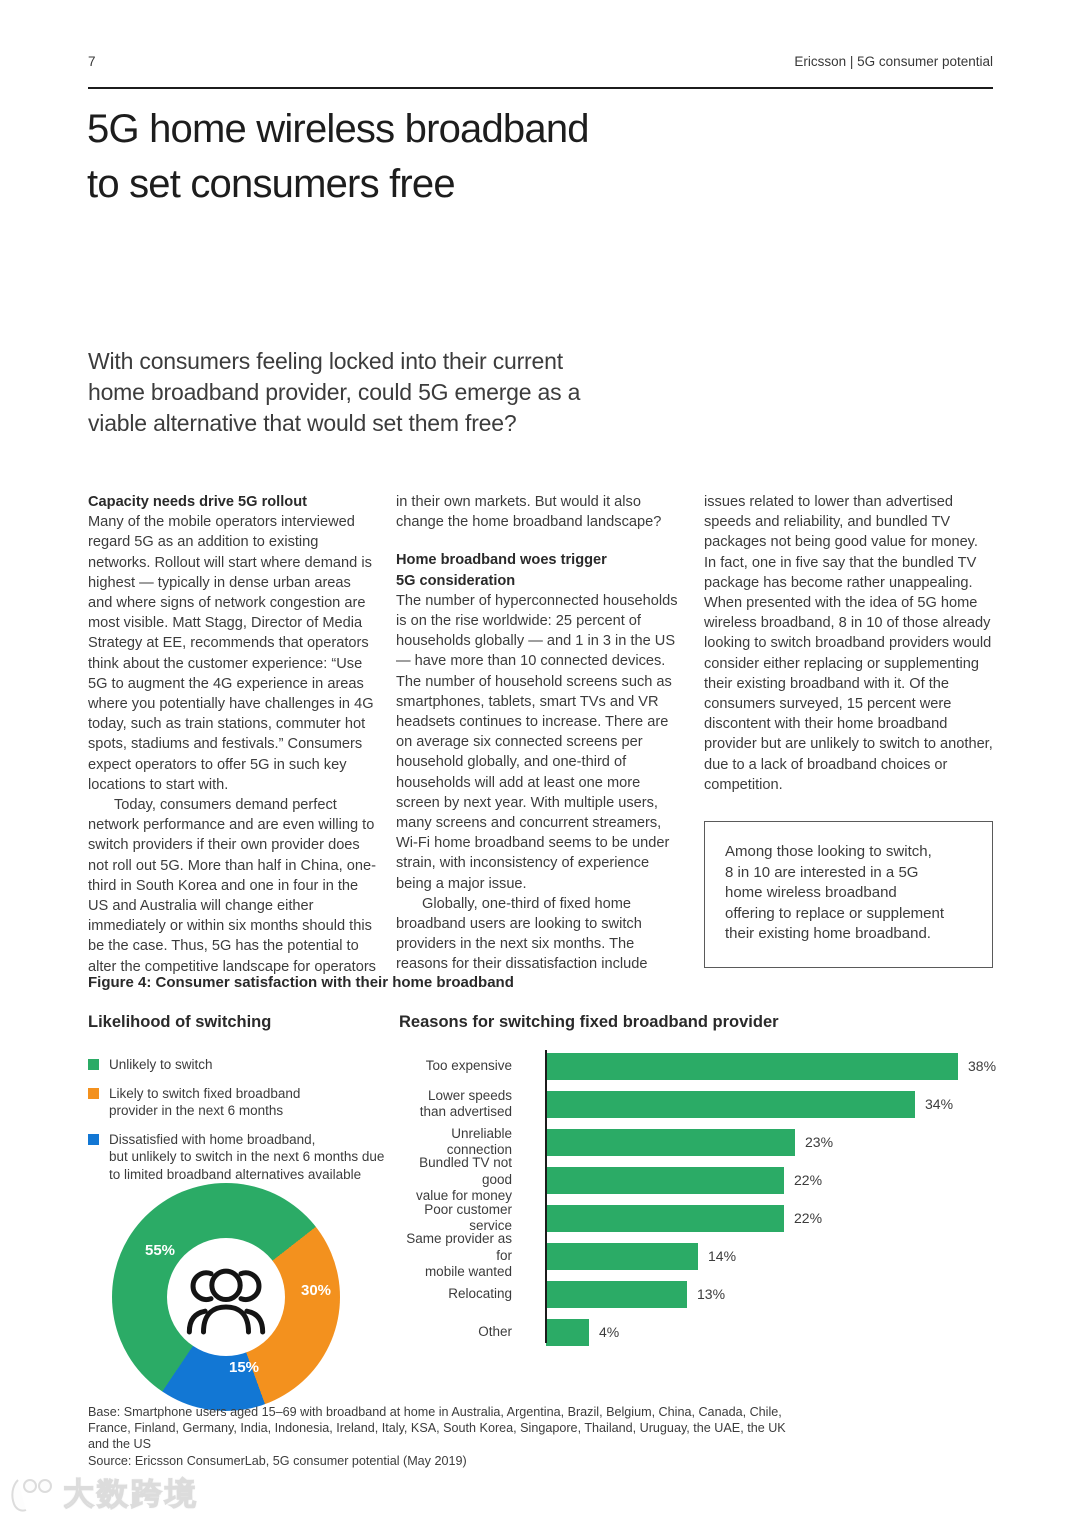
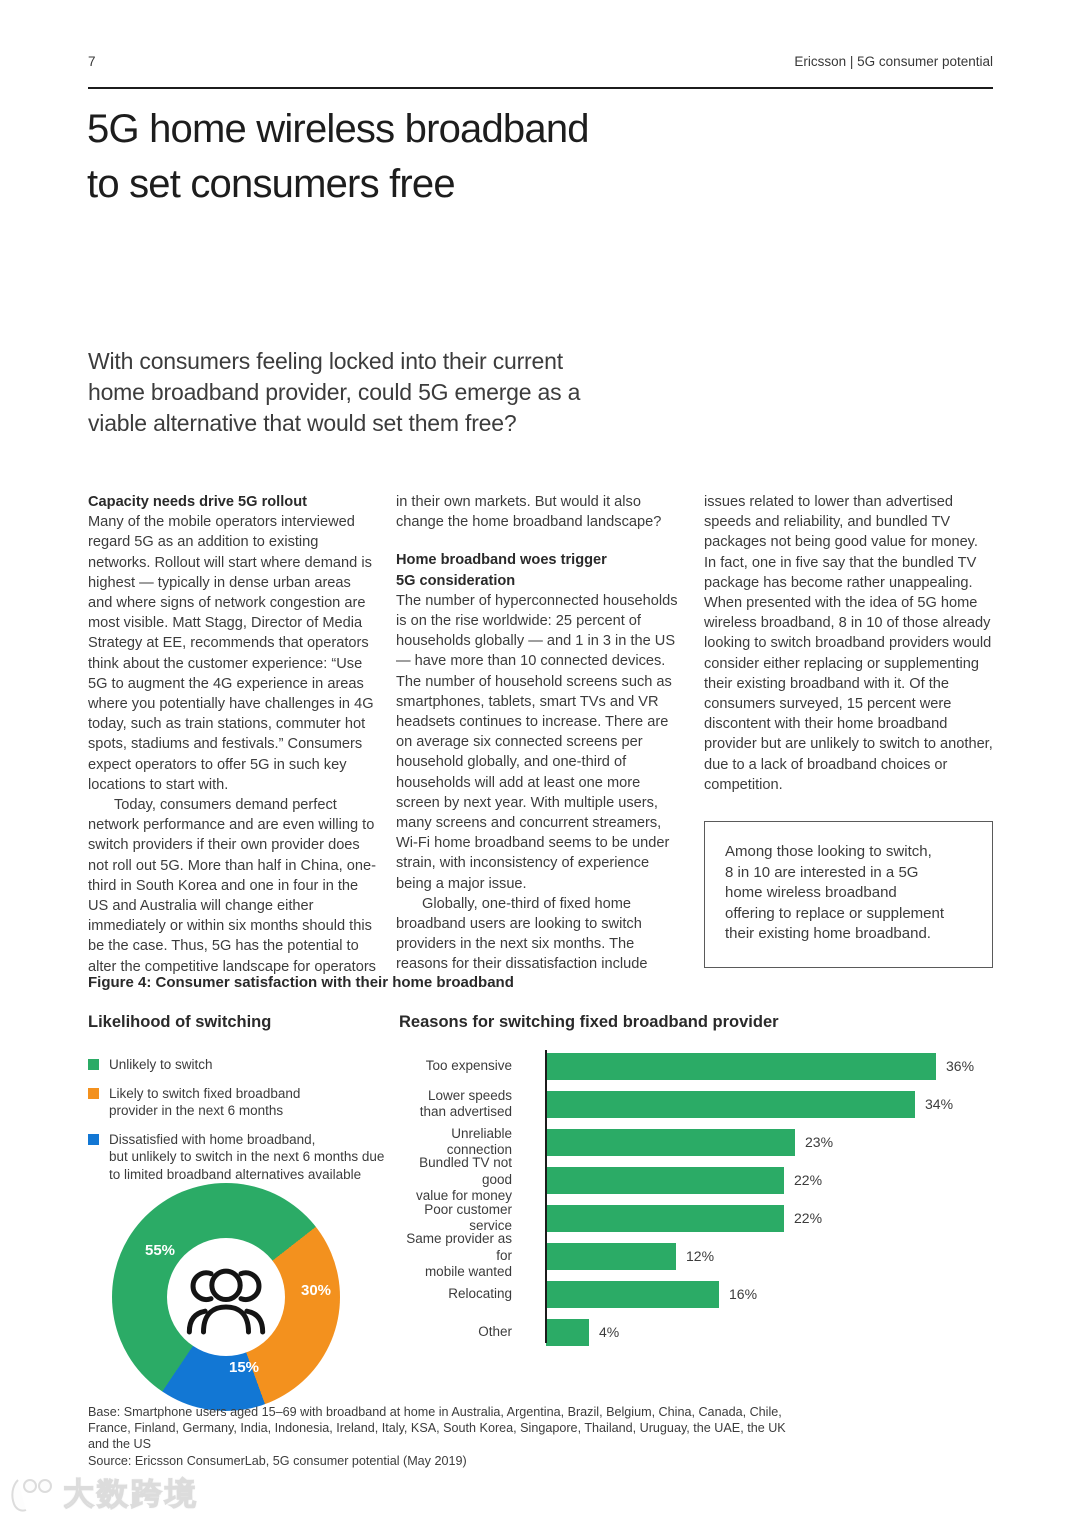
Reasons for switching fixed broadband provider/Too expensive: 38% -> 36%
Reasons for switching fixed broadband provider/Same provider as for mobile wanted: 14% -> 12%
Reasons for switching fixed broadband provider/Relocating: 13% -> 16%
